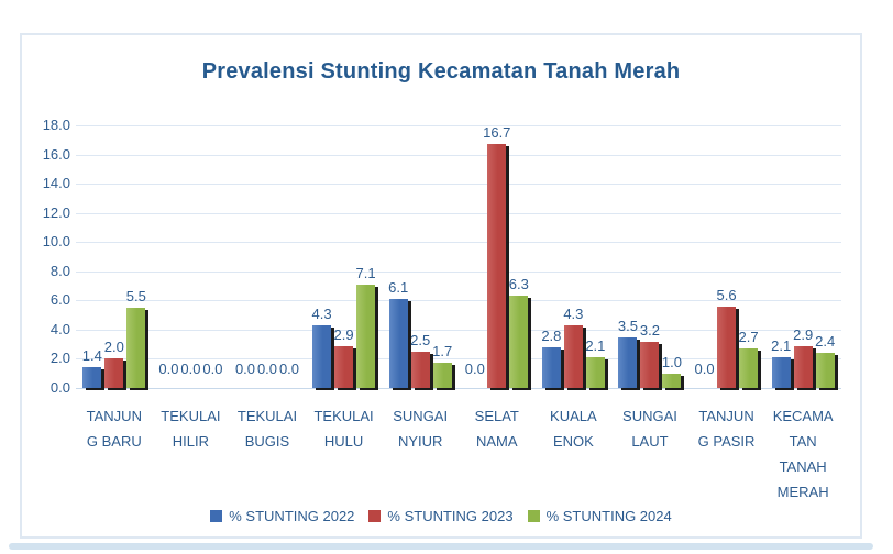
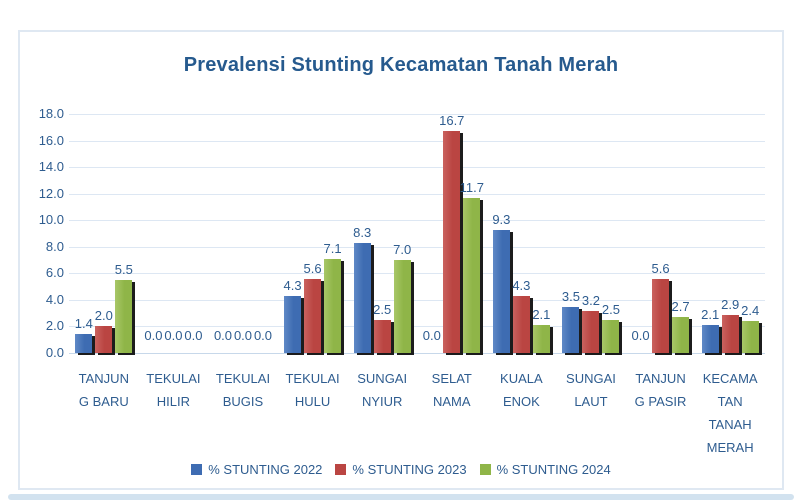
% STUNTING 2023/TEKULAI HULU: 2.9 -> 5.6
% STUNTING 2022/SUNGAI NYIUR: 6.1 -> 8.3
% STUNTING 2024/SUNGAI NYIUR: 1.7 -> 7.0
% STUNTING 2024/SELAT NAMA: 6.3 -> 11.7
% STUNTING 2022/KUALA ENOK: 2.8 -> 9.3
% STUNTING 2024/SUNGAI LAUT: 1.0 -> 2.5
